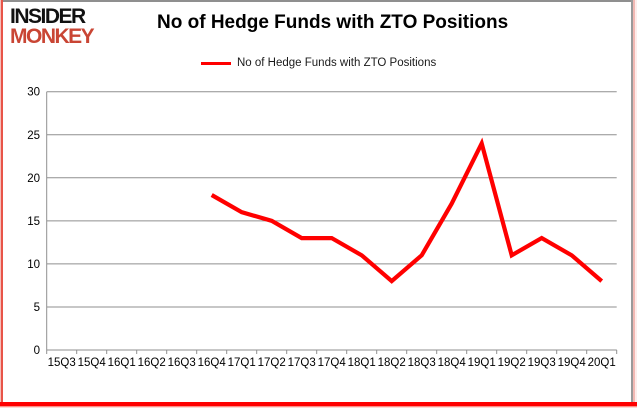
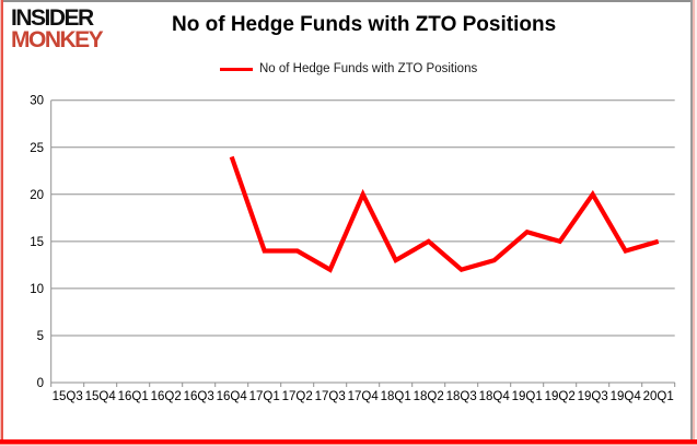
16Q4: 18 -> 24
17Q1: 16 -> 14
17Q2: 15 -> 14
17Q3: 13 -> 12
17Q4: 13 -> 20
18Q1: 11 -> 13
18Q2: 8 -> 15
18Q3: 11 -> 12
18Q4: 17 -> 13
19Q1: 24 -> 16
19Q2: 11 -> 15
19Q3: 13 -> 20
19Q4: 11 -> 14
20Q1: 8 -> 15
